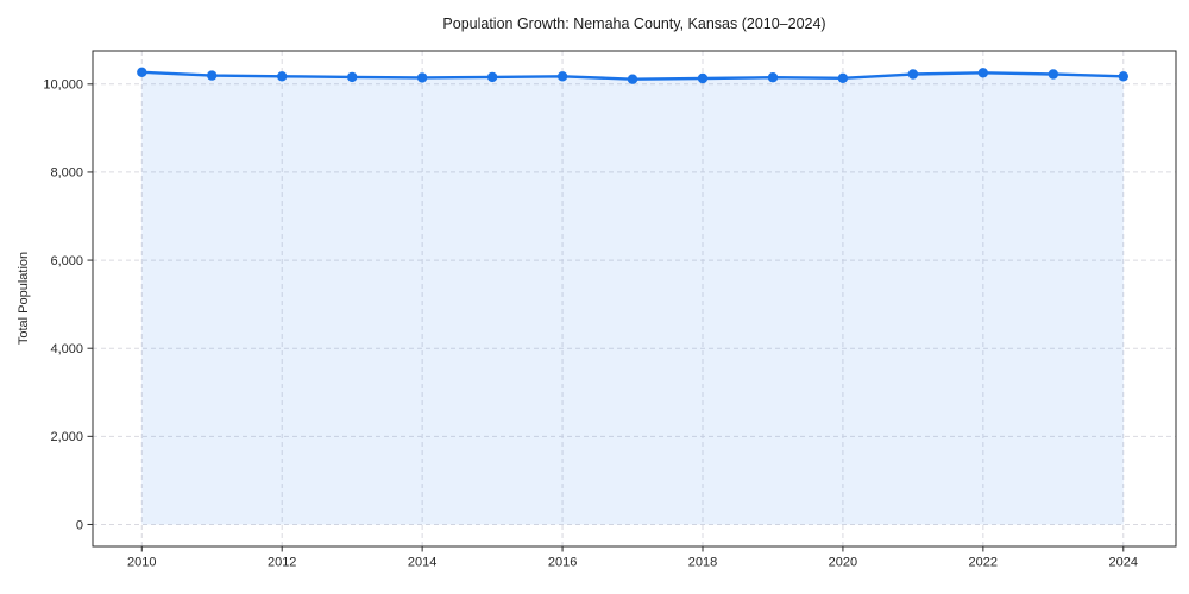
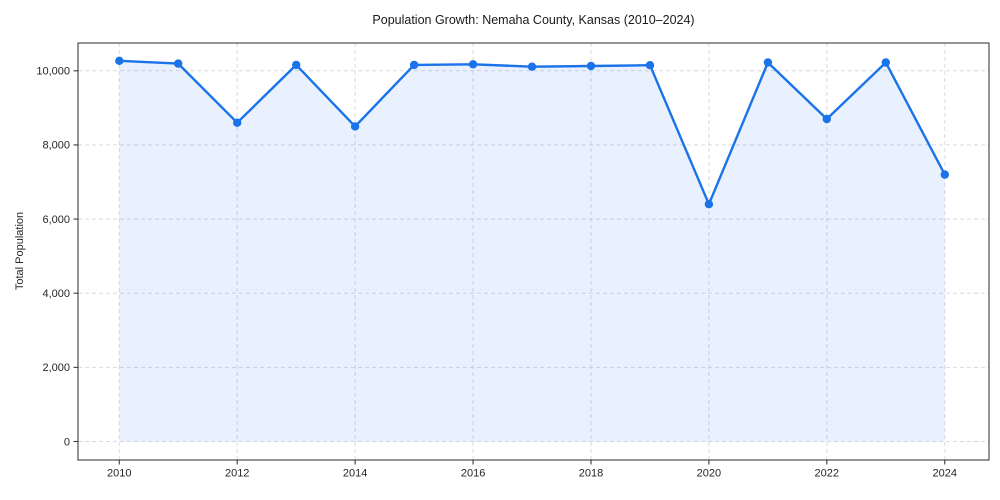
2012: 10200 -> 8600
2014: 10100 -> 8500
2020: 10100 -> 6400
2022: 10300 -> 8700
2024: 10200 -> 7200
